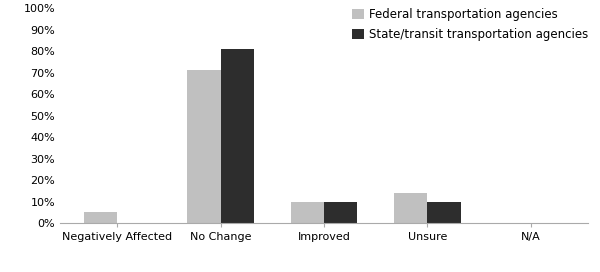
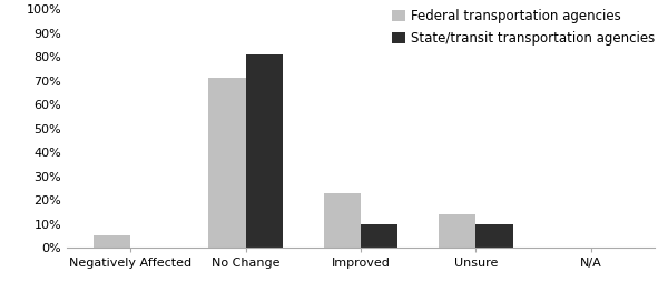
Federal transportation agencies/Improved: 10% -> 23%
